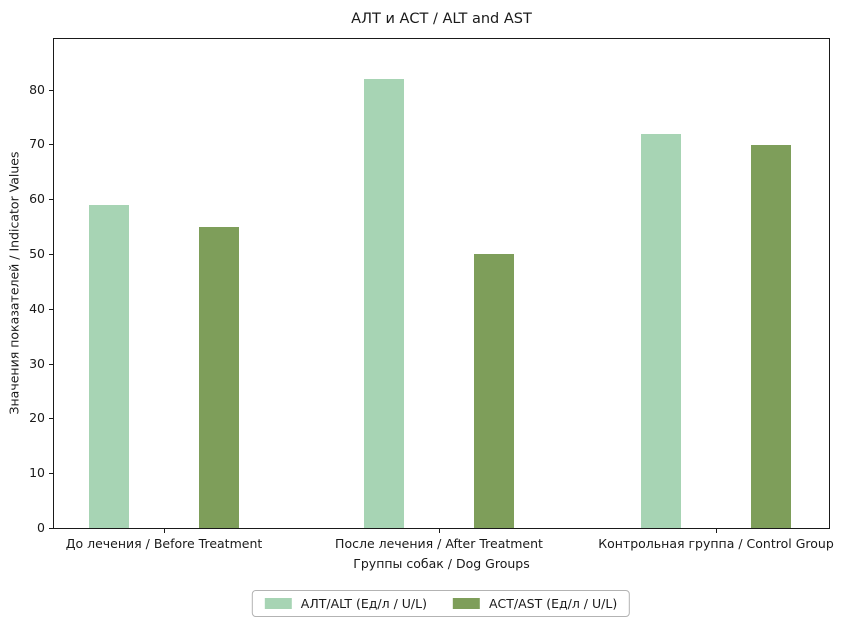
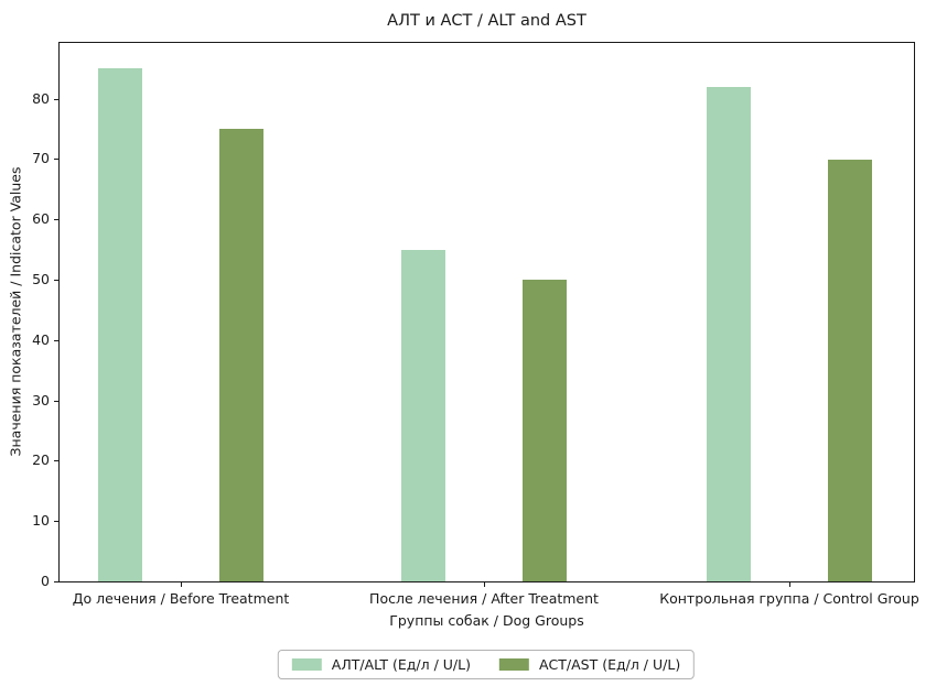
АЛТ/ALT (Ед/л / U/L)/До лечения / Before Treatment: 59 -> 85
АСТ/AST (Ед/л / U/L)/До лечения / Before Treatment: 55 -> 75
АЛТ/ALT (Ед/л / U/L)/После лечения / After Treatment: 82 -> 55
АЛТ/ALT (Ед/л / U/L)/Контрольная группа / Control Group: 72 -> 82
